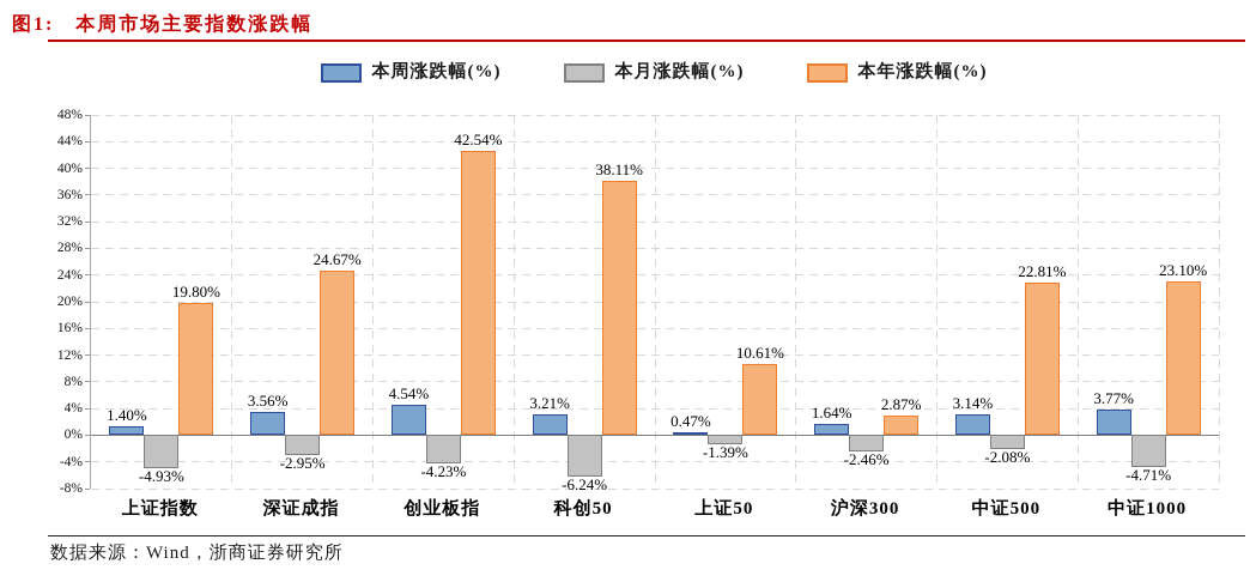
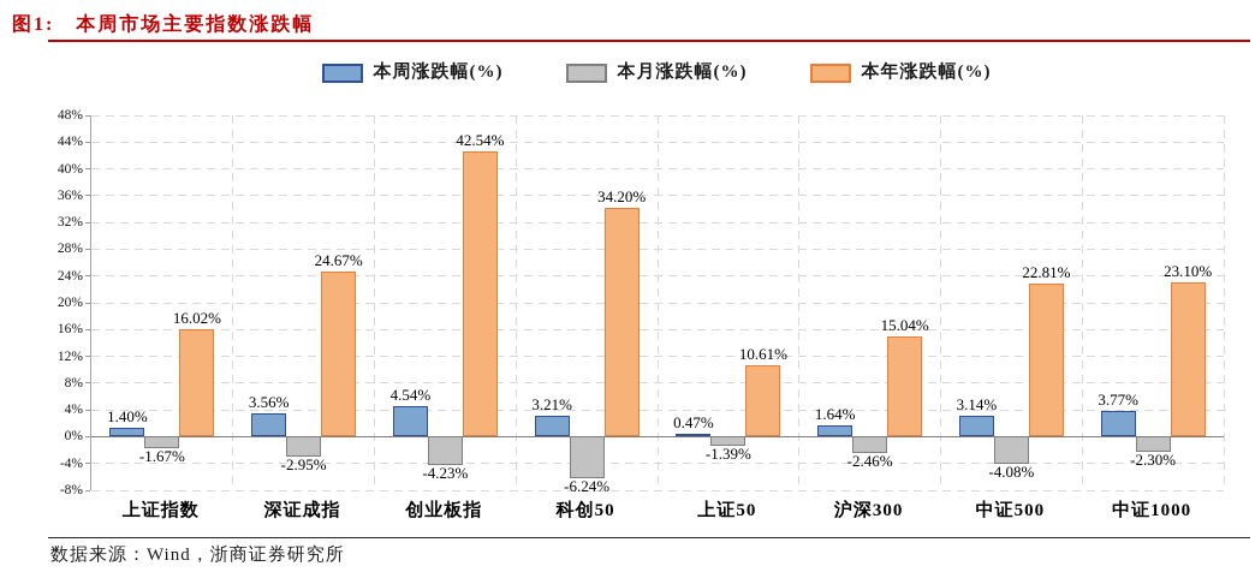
本月涨跌幅(%)/上证指数: -4.93% -> -1.67%
本年涨跌幅(%)/上证指数: 19.80% -> 16.02%
本年涨跌幅(%)/科创50: 38.11% -> 34.20%
本年涨跌幅(%)/沪深300: 2.87% -> 15.04%
本月涨跌幅(%)/中证500: -2.08% -> -4.08%
本月涨跌幅(%)/中证1000: -4.71% -> -2.30%
